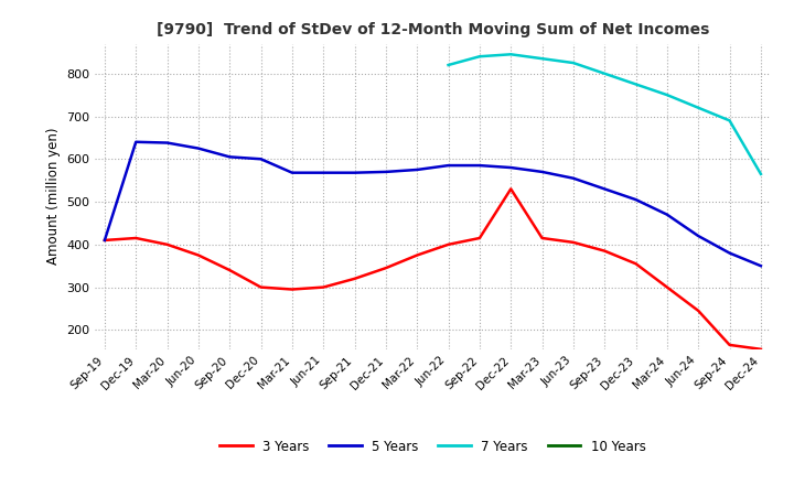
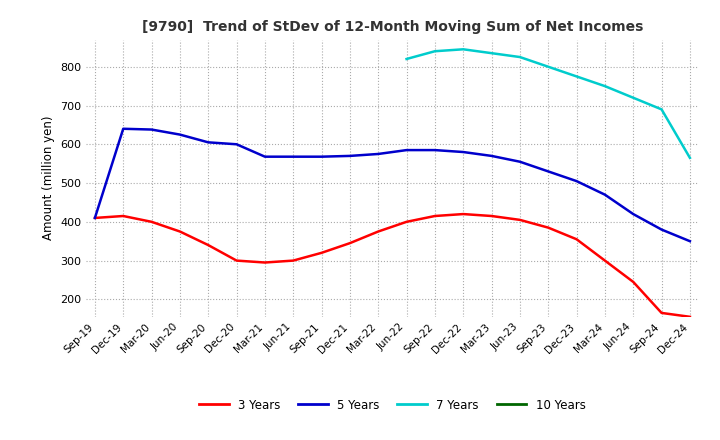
3 Years/Dec-22: 530 -> 420
